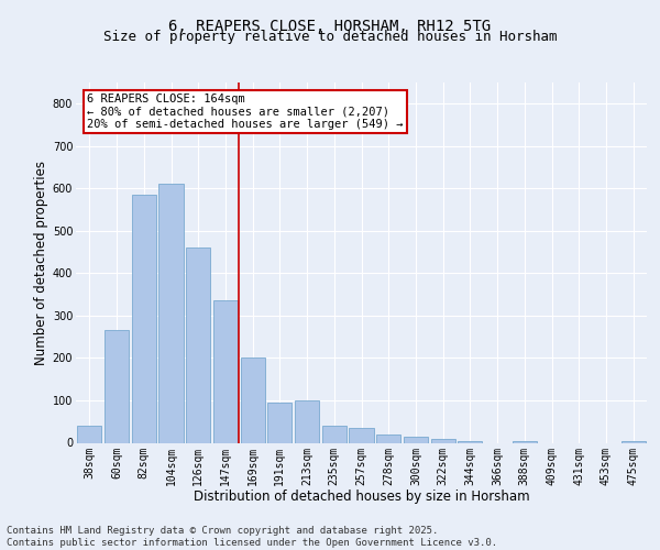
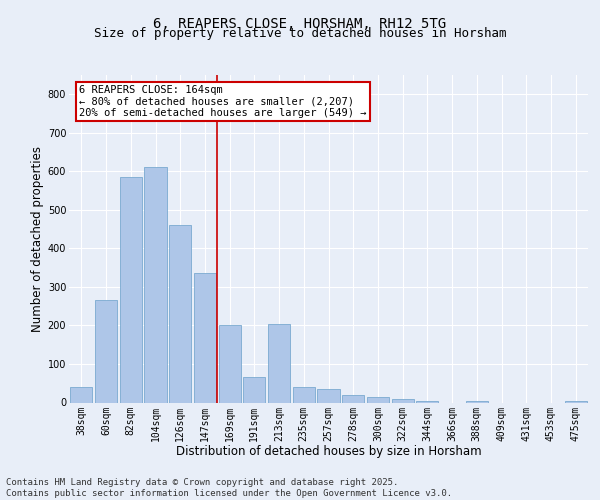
191sqm: 95 -> 65
213sqm: 100 -> 205
